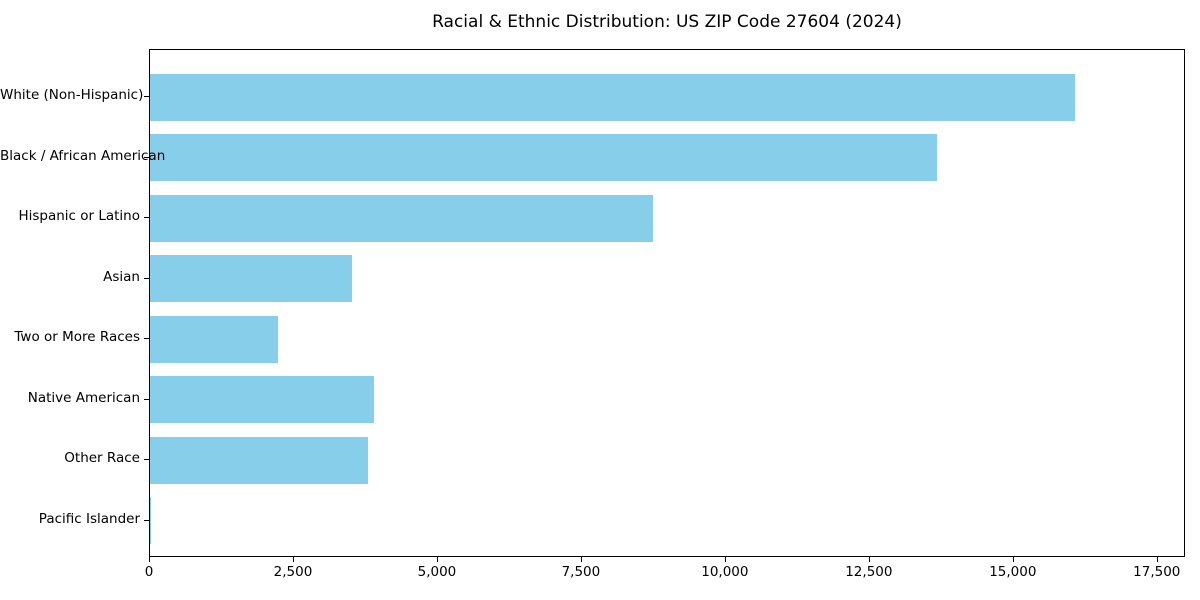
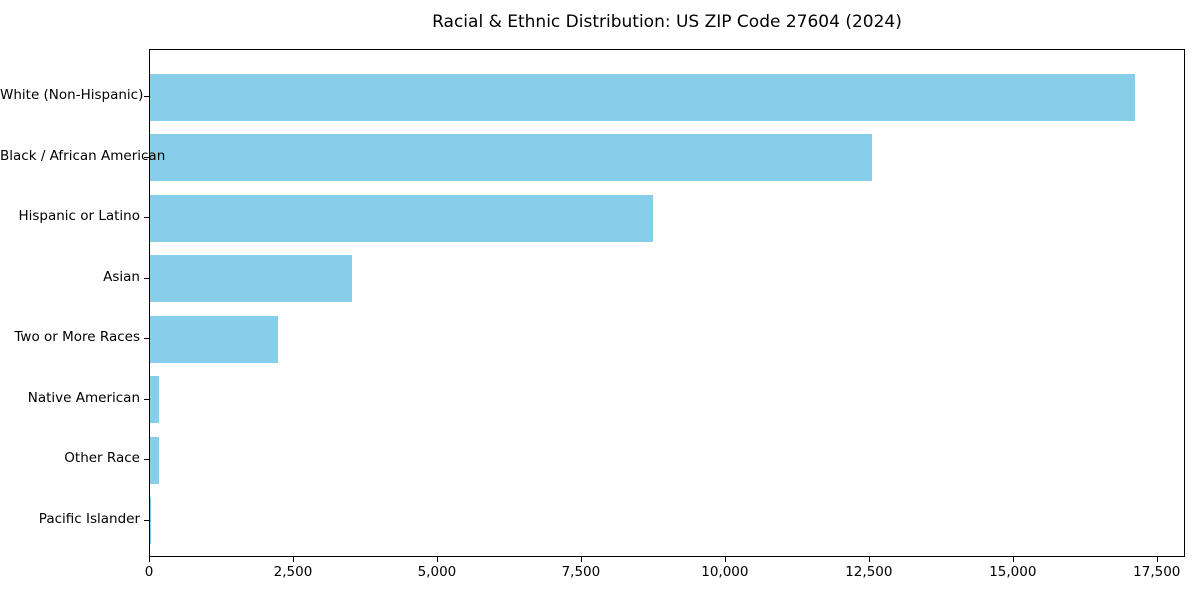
White (Non-Hispanic): 16100 -> 17100
Black / African American: 13700 -> 12600
Native American: 3900 -> 200
Other Race: 3800 -> 200
